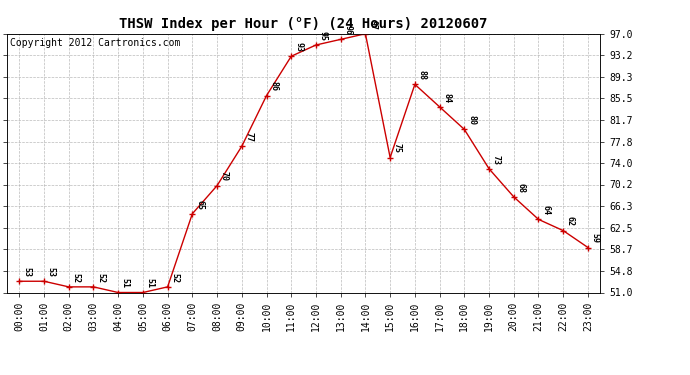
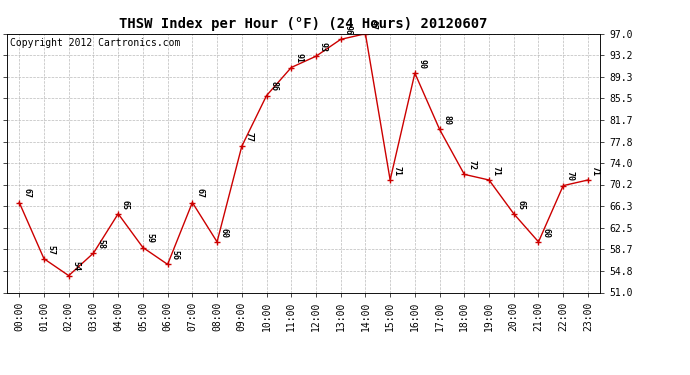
00:00: 53 -> 67
01:00: 53 -> 57
02:00: 52 -> 54
03:00: 52 -> 58
04:00: 51 -> 65
05:00: 51 -> 59
06:00: 52 -> 56
07:00: 65 -> 67
08:00: 70 -> 60
11:00: 93 -> 91
12:00: 95 -> 93
15:00: 75 -> 71
16:00: 88 -> 90
17:00: 84 -> 80
18:00: 80 -> 72
19:00: 73 -> 71
20:00: 68 -> 65
21:00: 64 -> 60
22:00: 62 -> 70
23:00: 59 -> 71
